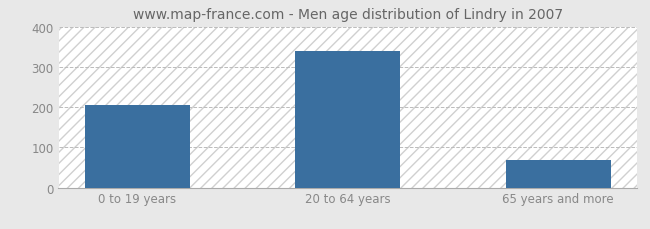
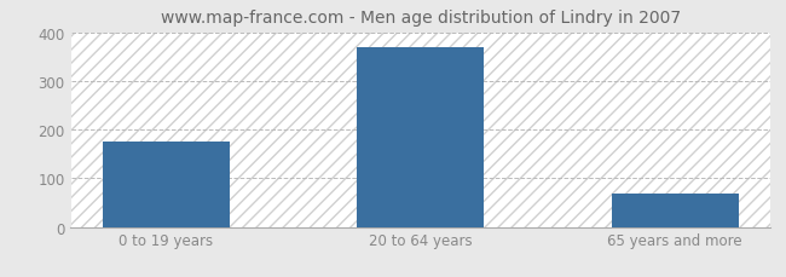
0 to 19 years: 205 -> 175
20 to 64 years: 340 -> 370
